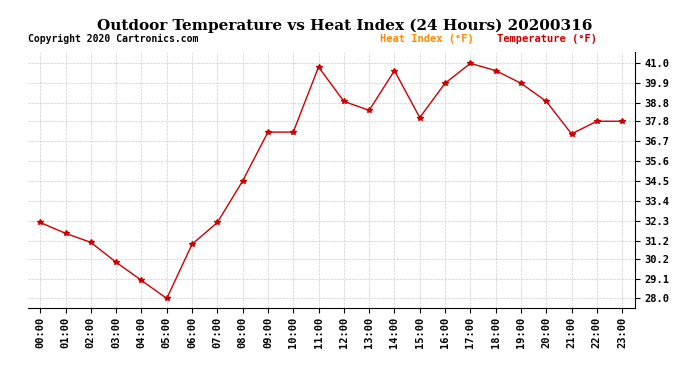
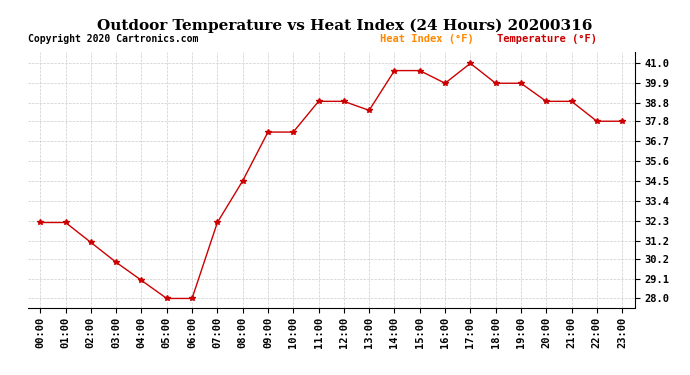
01:00: 31.6 -> 32.2
06:00: 31.0 -> 28.0
11:00: 40.8 -> 38.9
15:00: 38.0 -> 40.6
18:00: 40.6 -> 39.9
21:00: 37.1 -> 38.9
